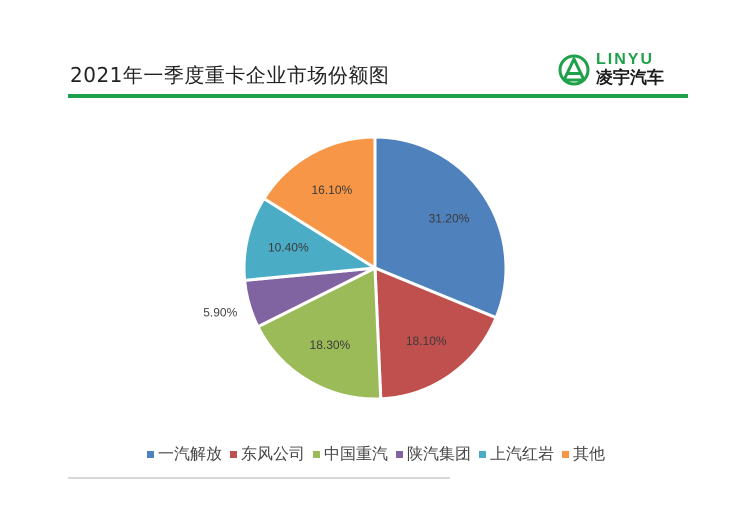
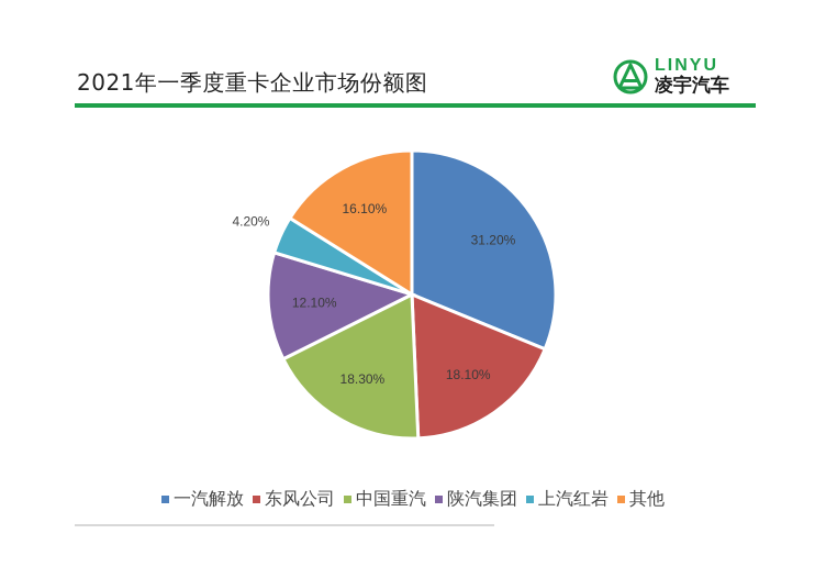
陕汽集团: 5.90% -> 12.10%
上汽红岩: 10.40% -> 4.20%
